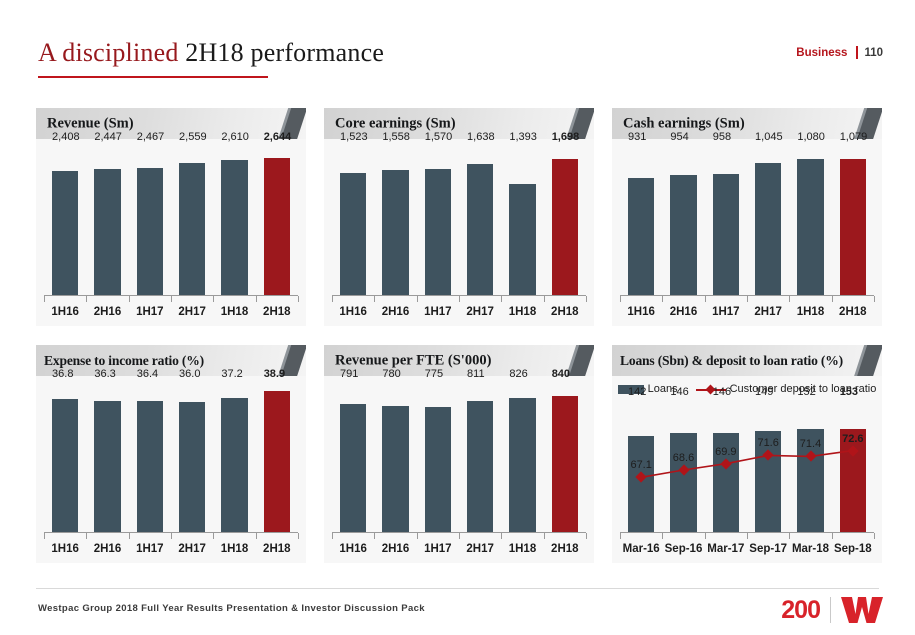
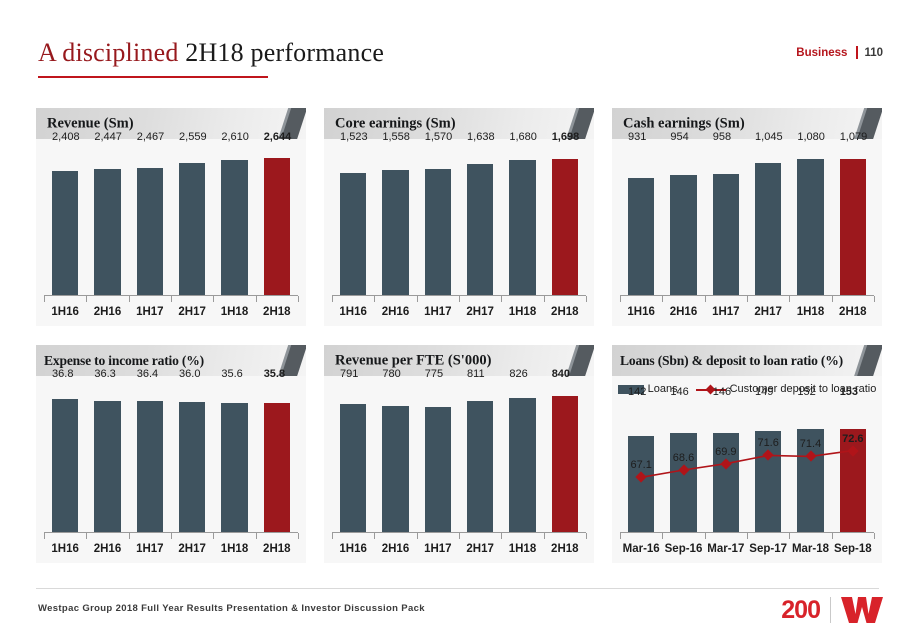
Core earnings (Sm)/1H18: 1,393 -> 1,680
Expense to income ratio (%)/1H18: 37.2 -> 35.6
Expense to income ratio (%)/2H18: 38.9 -> 35.8
